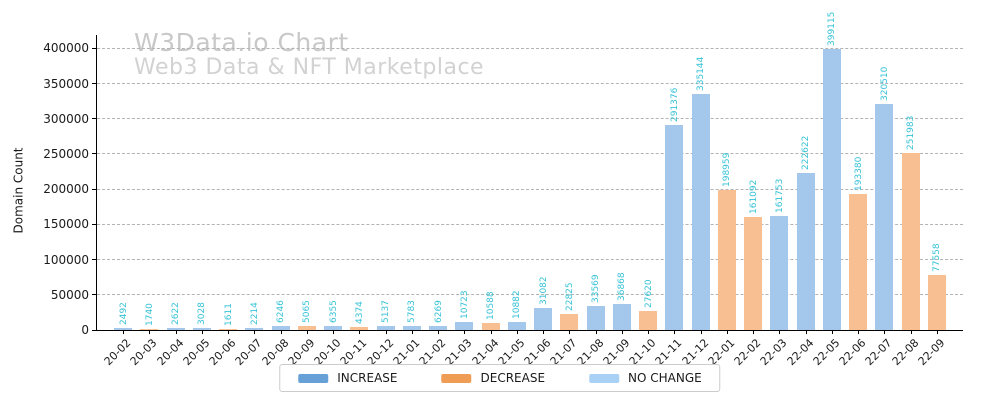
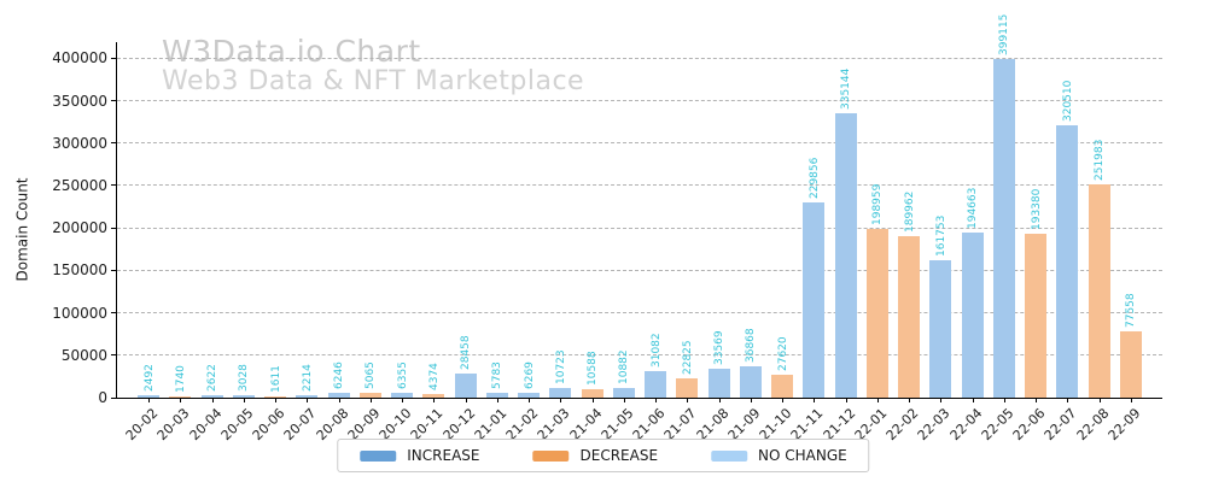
20-12: 5137 -> 28458
21-11: 291376 -> 229856
22-02: 161092 -> 189962
22-04: 222622 -> 194663
